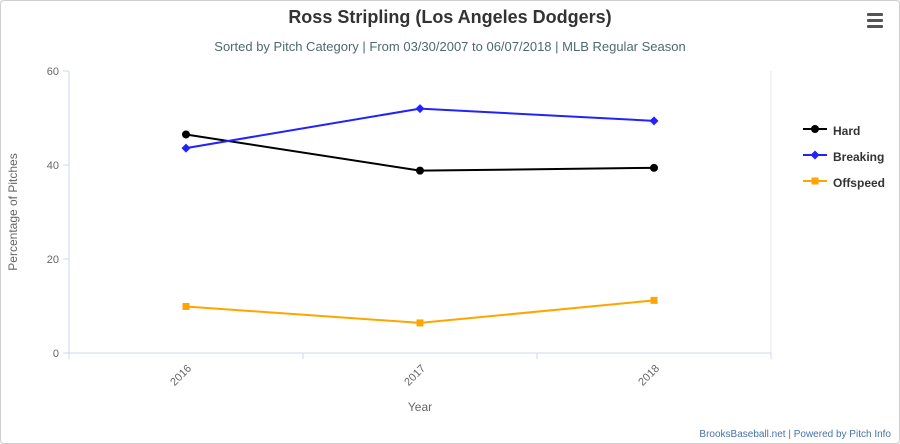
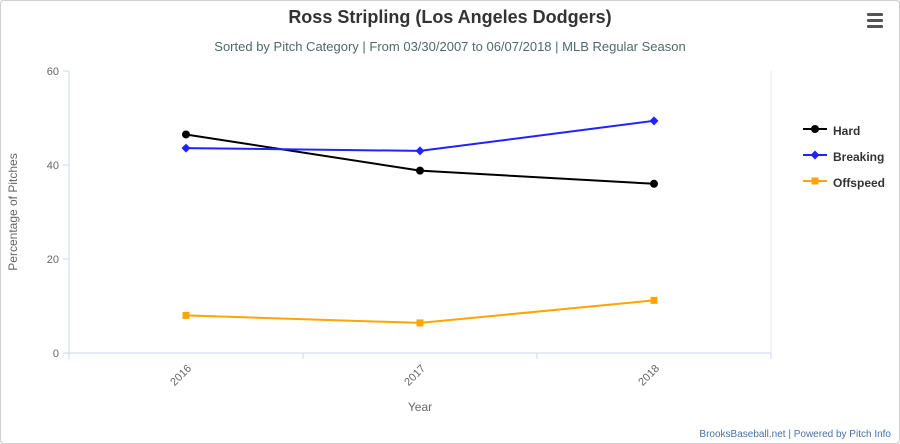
Offspeed/2016: 10 -> 8
Breaking/2017: 52 -> 43
Hard/2018: 39 -> 36
